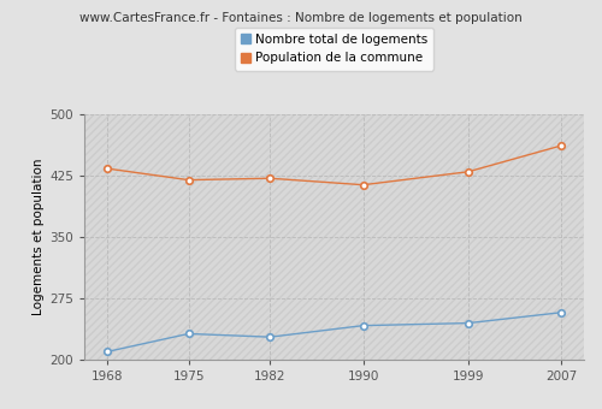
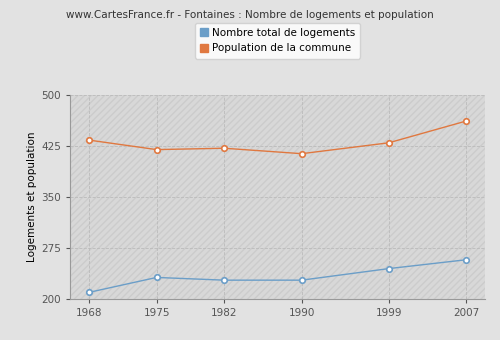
Nombre total de logements/1990: 242 -> 228
